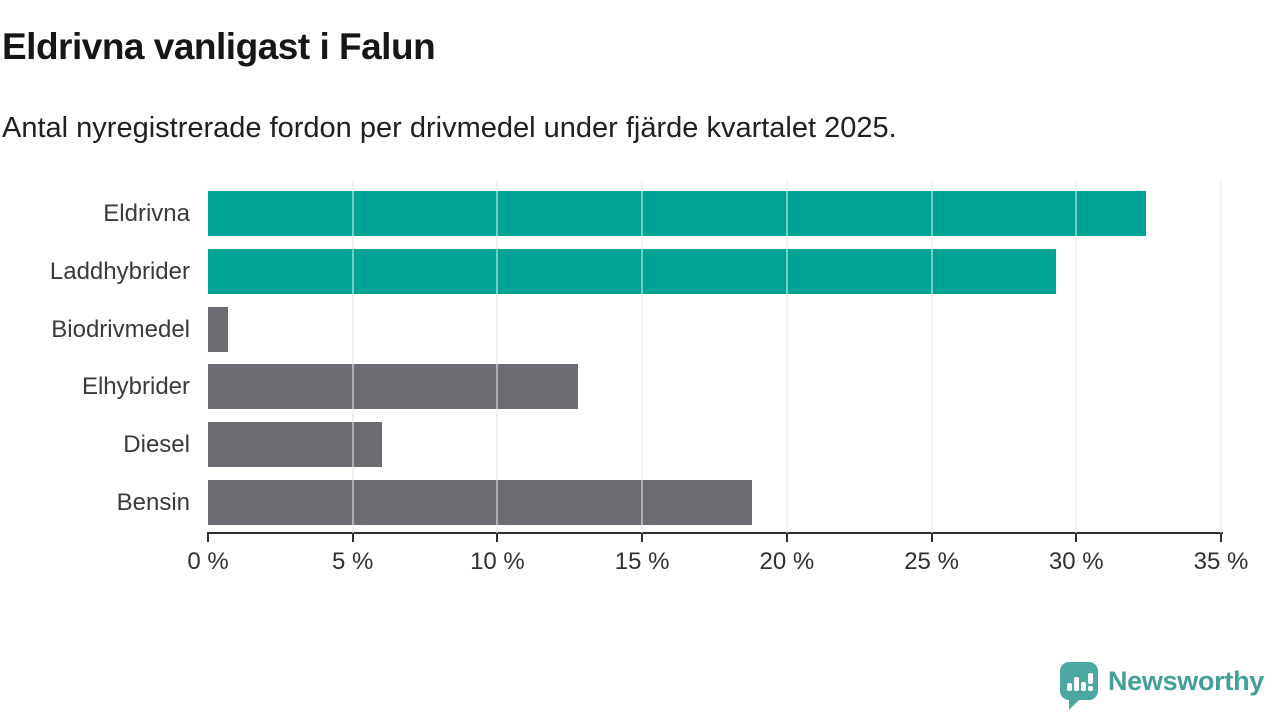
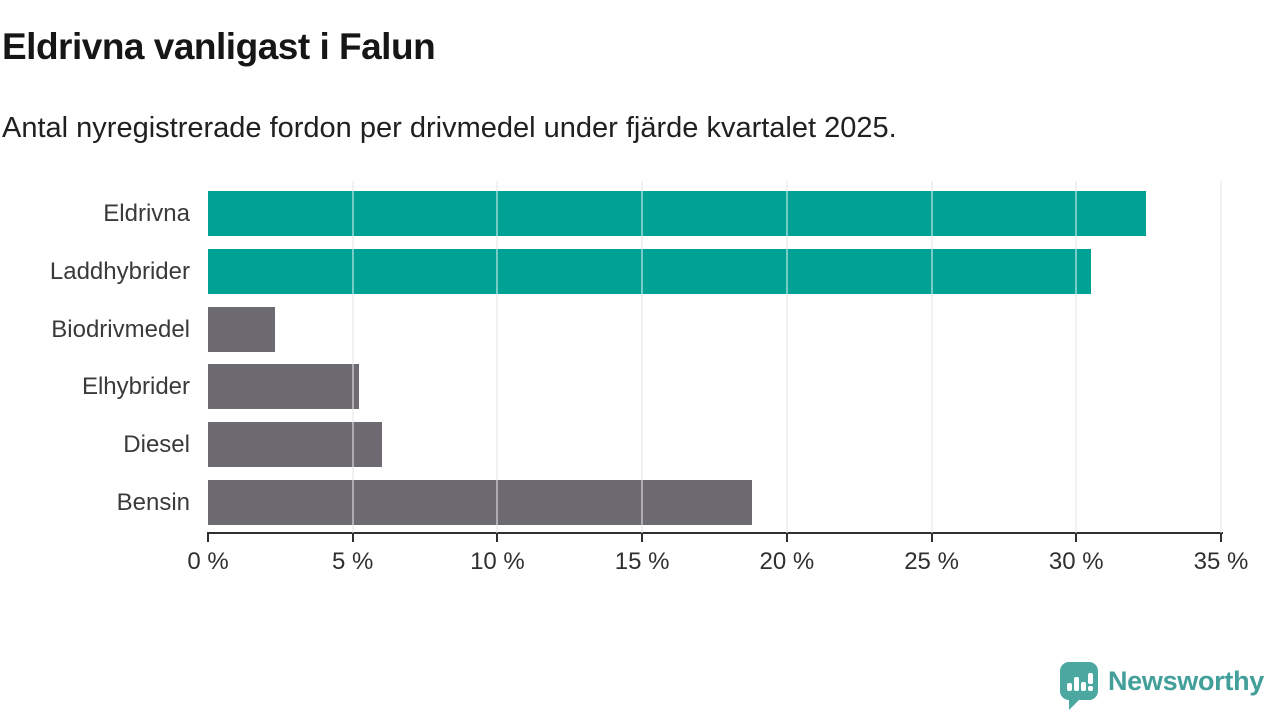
Laddhybrider: 29.3% -> 30.5%
Biodrivmedel: 0.7% -> 2.3%
Elhybrider: 12.8% -> 5.2%
